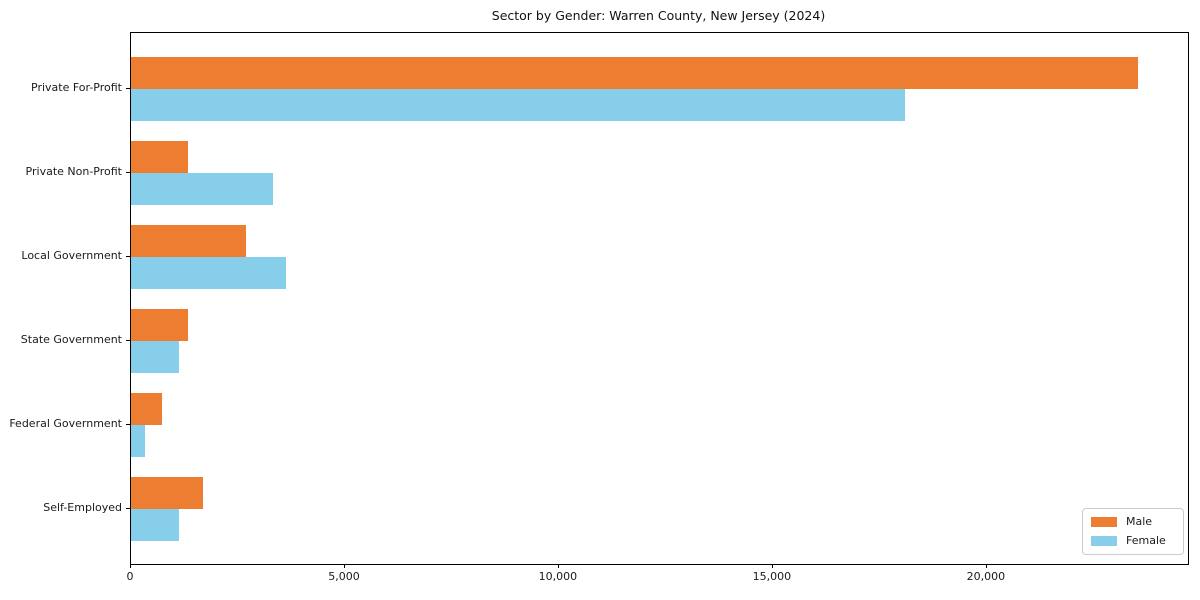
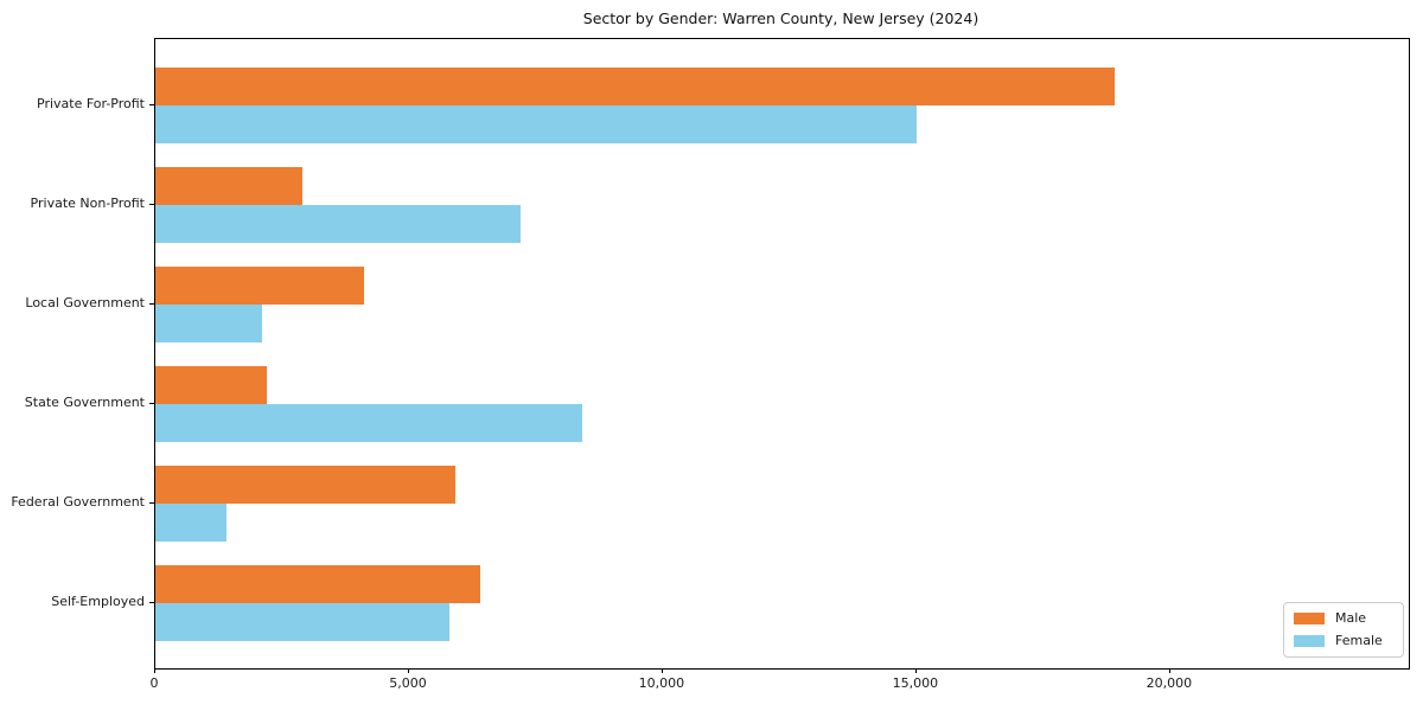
Male/Private For-Profit: 23500 -> 18900
Female/Private For-Profit: 18100 -> 15000
Male/Private Non-Profit: 1300 -> 2900
Female/Private Non-Profit: 3300 -> 7200
Male/Local Government: 2700 -> 4100
Female/Local Government: 3600 -> 2100
Male/State Government: 1300 -> 2200
Female/State Government: 1100 -> 8400
Male/Federal Government: 700 -> 5900
Female/Federal Government: 300 -> 1400
Male/Self-Employed: 1700 -> 6400
Female/Self-Employed: 1100 -> 5800
